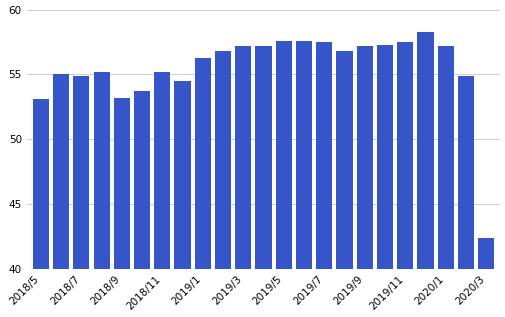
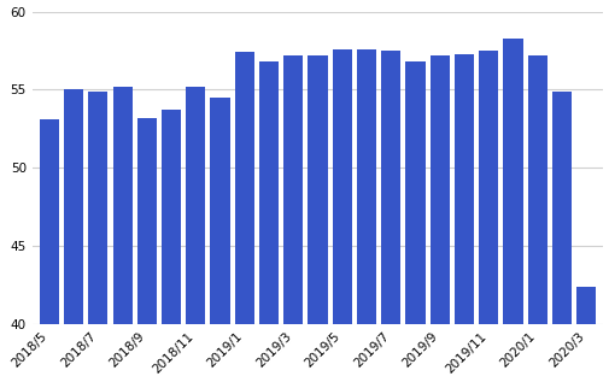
2019/1: 56.3 -> 57.4
